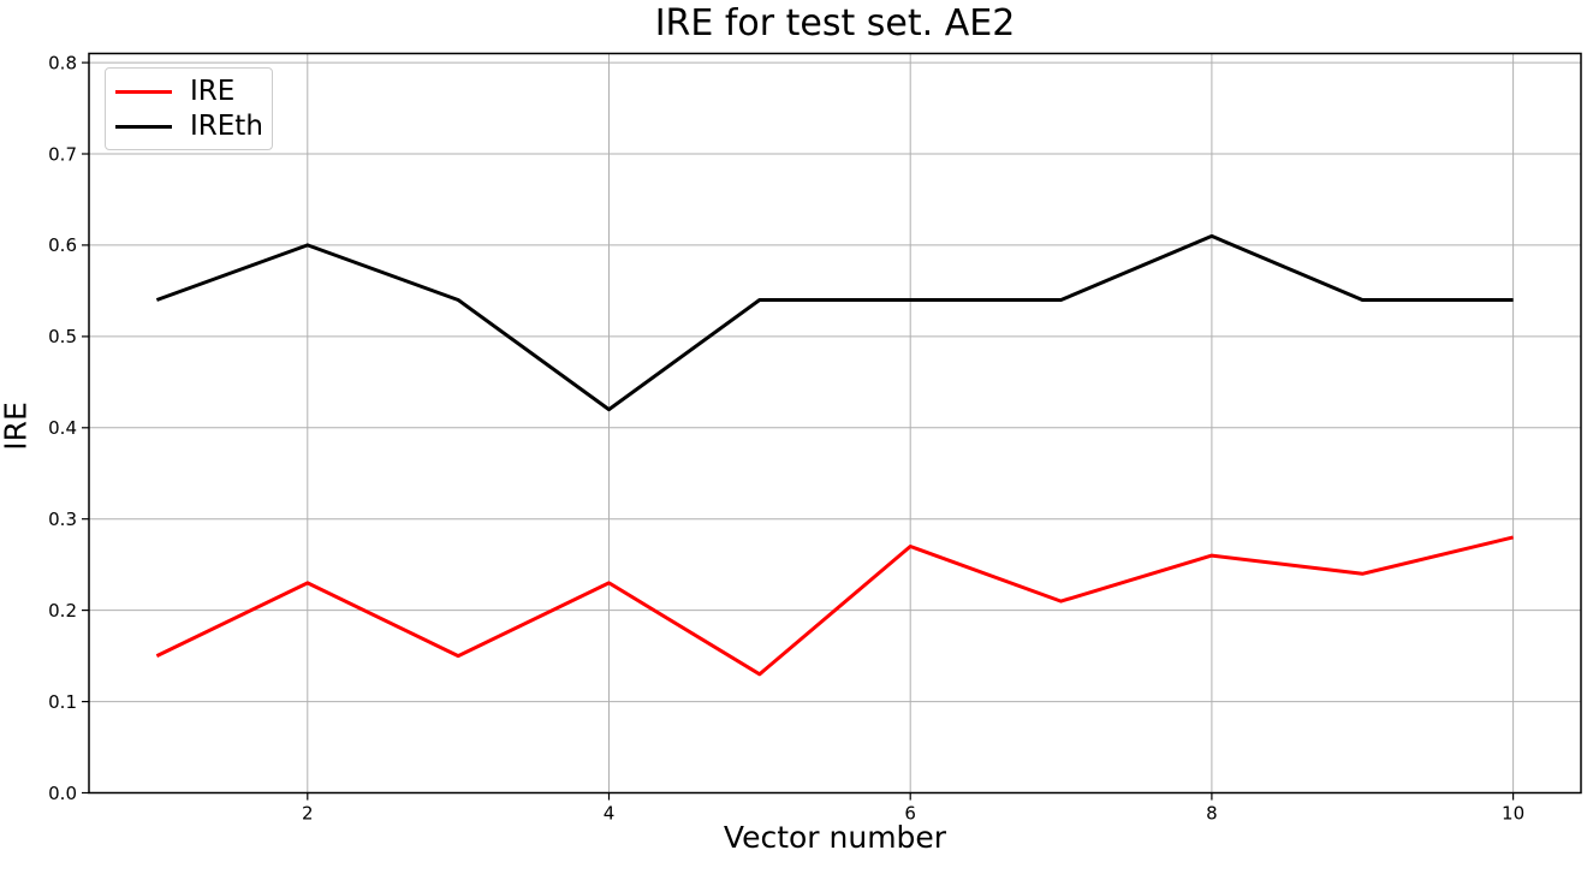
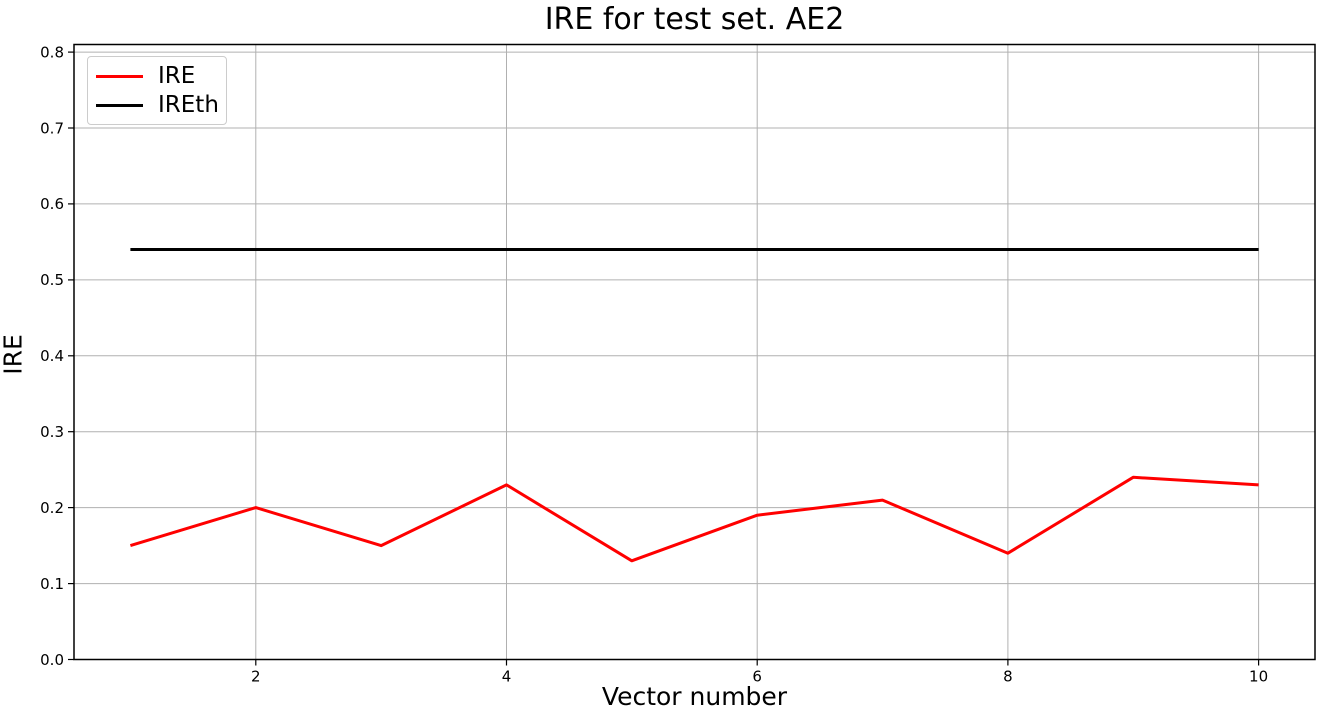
IRE/2: 0.23 -> 0.20
IREth/2: 0.60 -> 0.54
IREth/4: 0.42 -> 0.54
IRE/6: 0.27 -> 0.19
IRE/8: 0.26 -> 0.14
IREth/8: 0.61 -> 0.54
IRE/10: 0.28 -> 0.23
